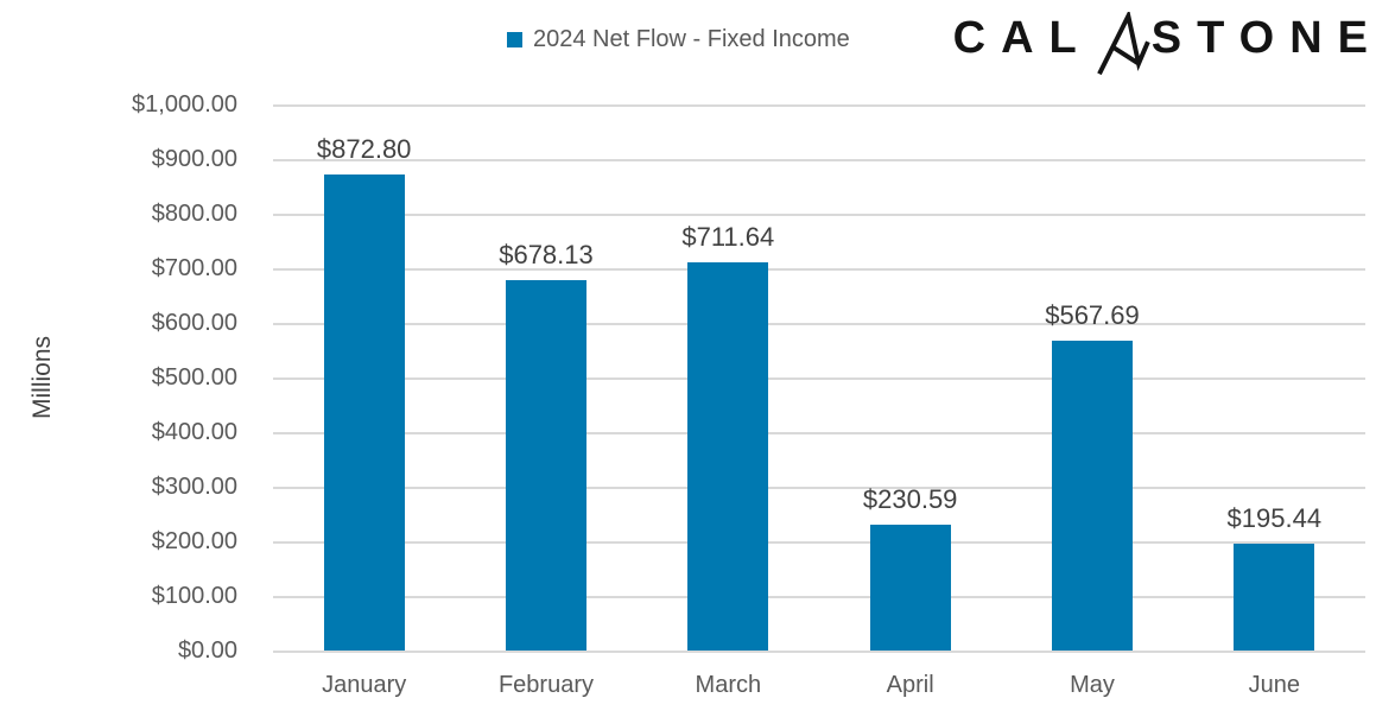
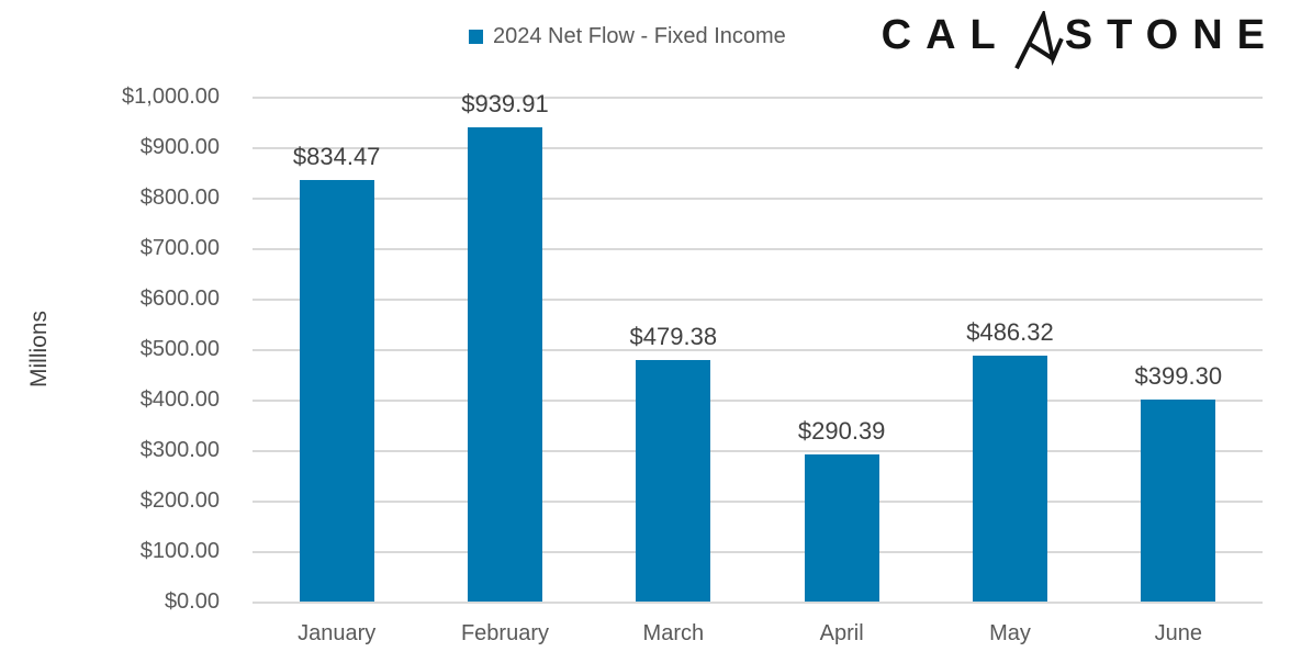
January: $872.80 -> $834.47
February: $678.13 -> $939.91
March: $711.64 -> $479.38
April: $230.59 -> $290.39
May: $567.69 -> $486.32
June: $195.44 -> $399.30
